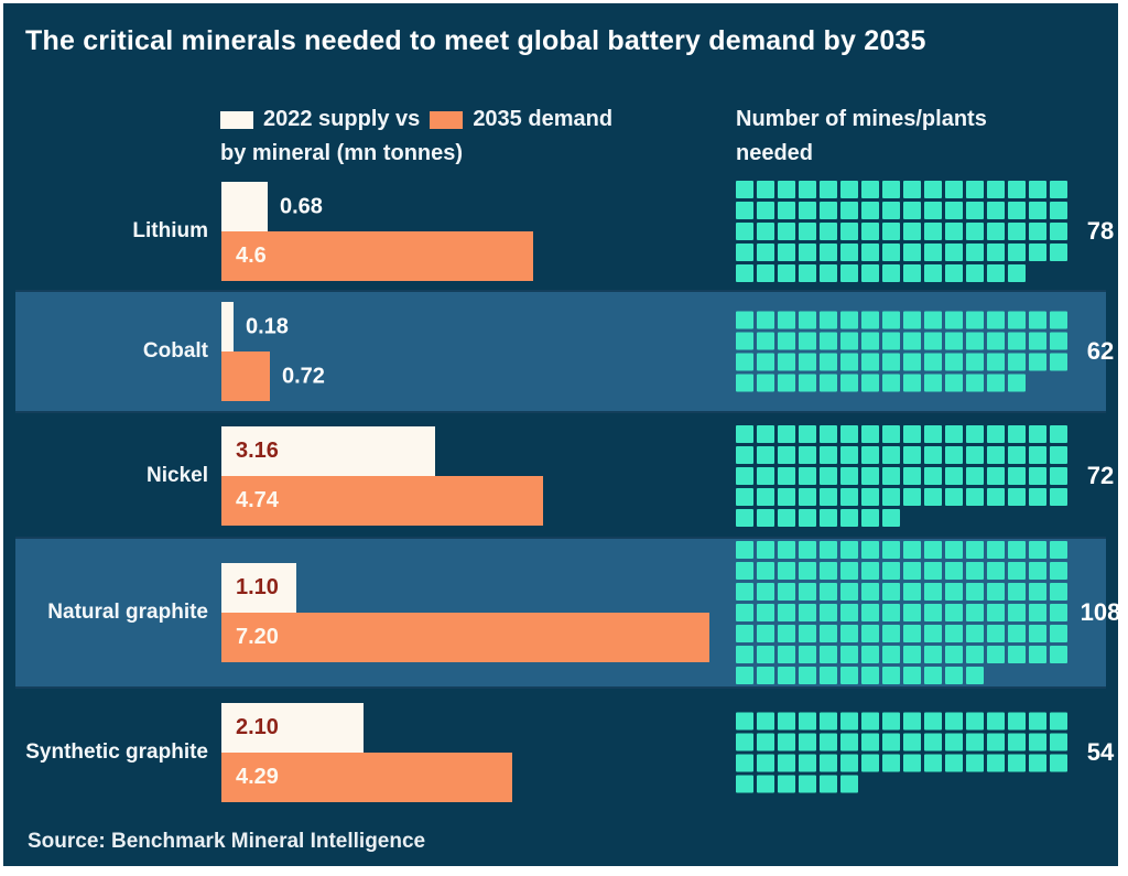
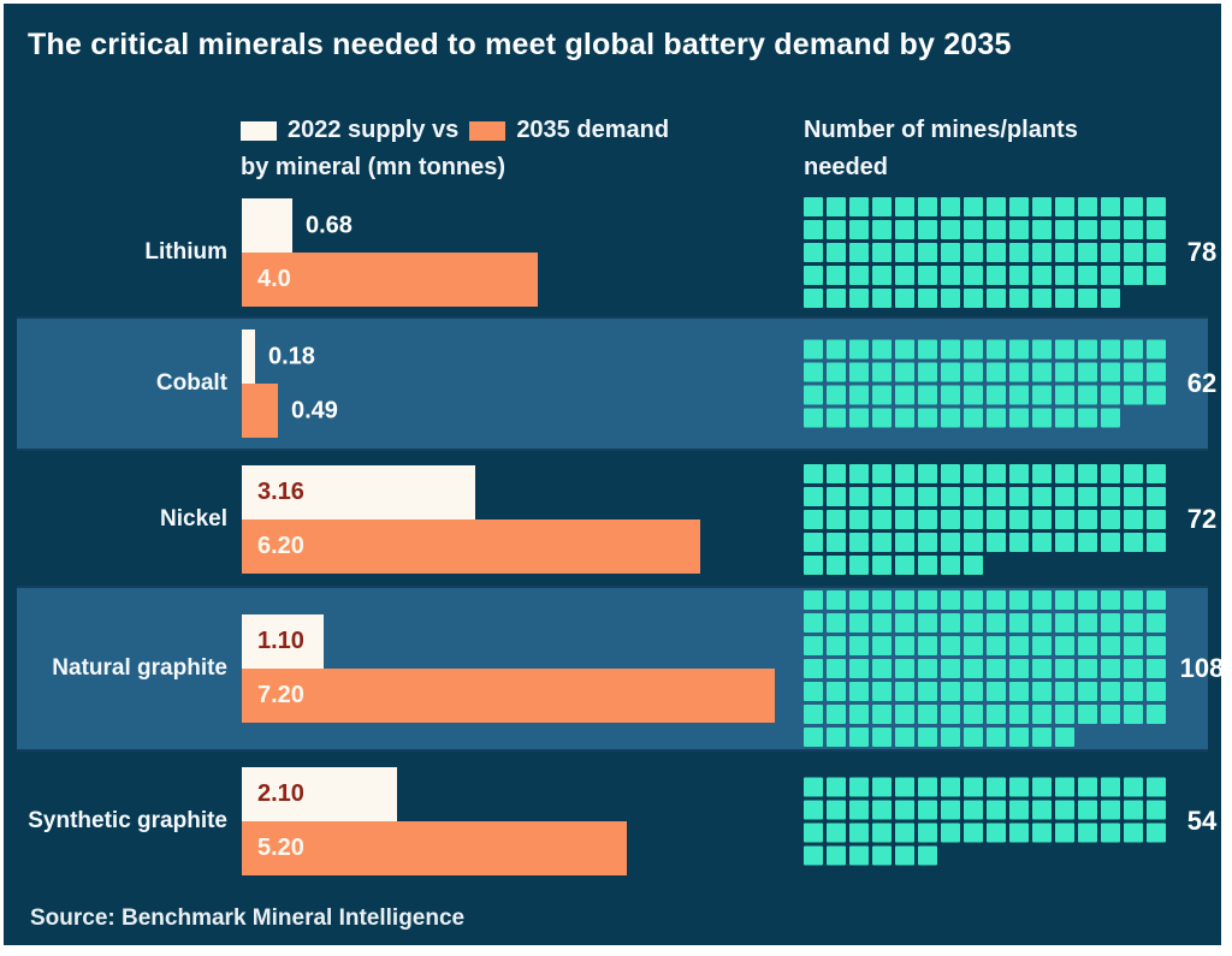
2035 demand/Lithium: 4.6 -> 4.0
2035 demand/Cobalt: 0.72 -> 0.49
2035 demand/Nickel: 4.74 -> 6.20
2035 demand/Synthetic graphite: 4.29 -> 5.20
